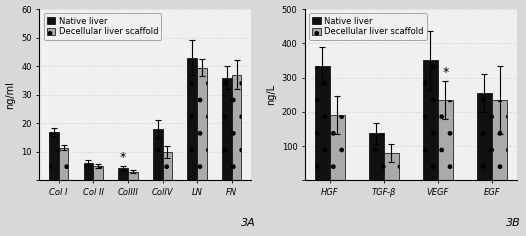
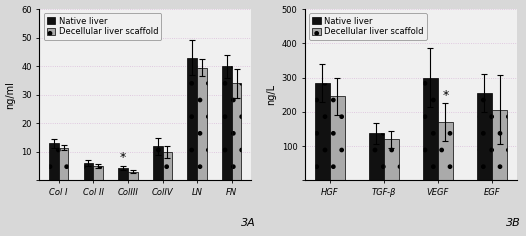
Native liver/Col I: 17.0 -> 13.0
Native liver/ColIV: 18.0 -> 12.0
Native liver/FN: 36.0 -> 40.0
Decellular liver scaffold/FN: 37.0 -> 34.0
Native liver/HGF: 335 -> 285
Decellular liver scaffold/HGF: 190 -> 245
Decellular liver scaffold/TGF-β: 80 -> 120
Native liver/VEGF: 350 -> 300
Decellular liver scaffold/VEGF: 235 -> 170
Decellular liver scaffold/EGF: 235 -> 207
